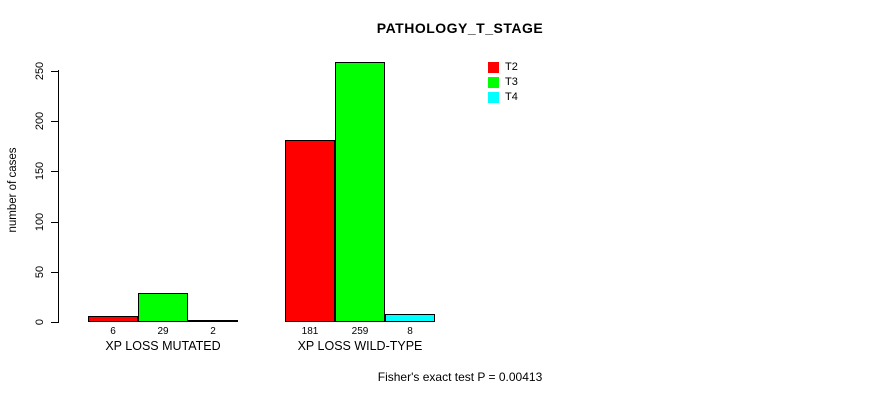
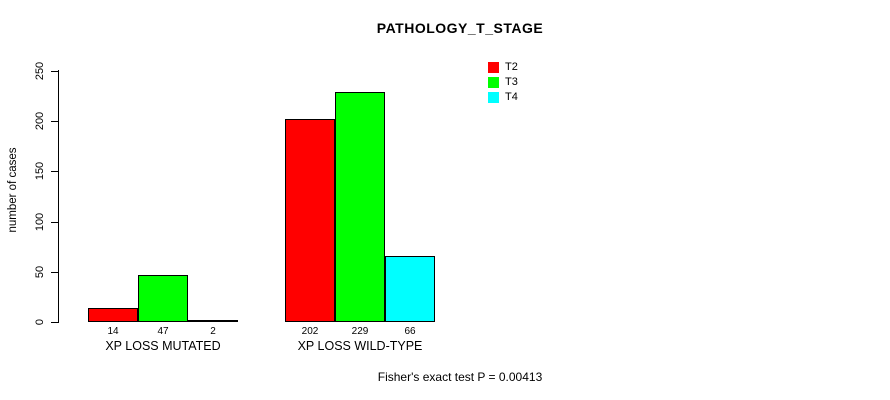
T2/XP LOSS MUTATED: 6 -> 14
T3/XP LOSS MUTATED: 29 -> 47
T2/XP LOSS WILD-TYPE: 181 -> 202
T3/XP LOSS WILD-TYPE: 259 -> 229
T4/XP LOSS WILD-TYPE: 8 -> 66
